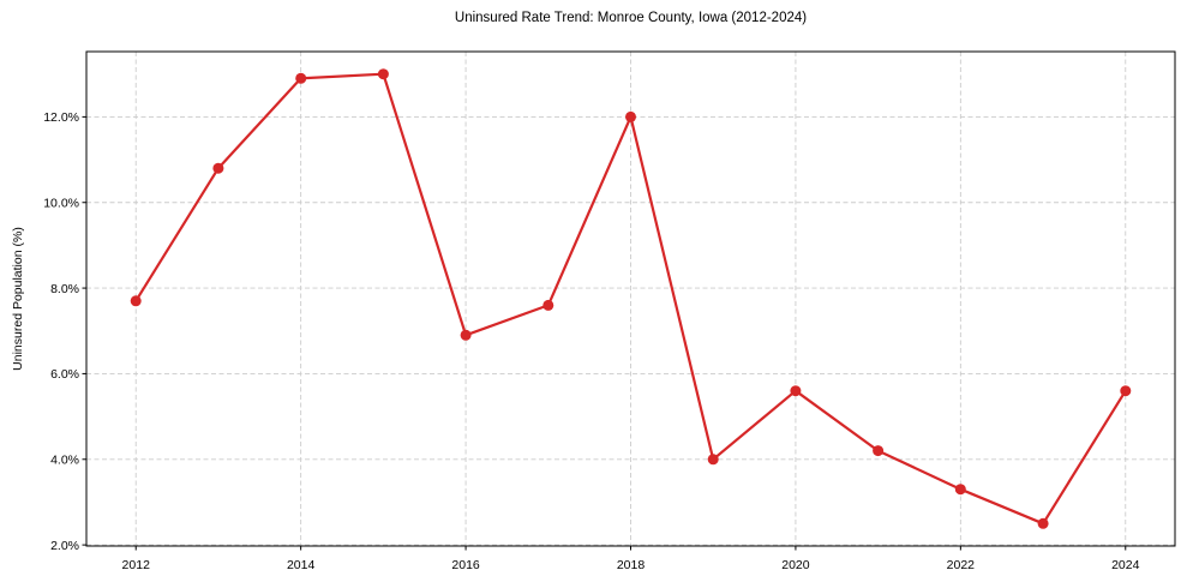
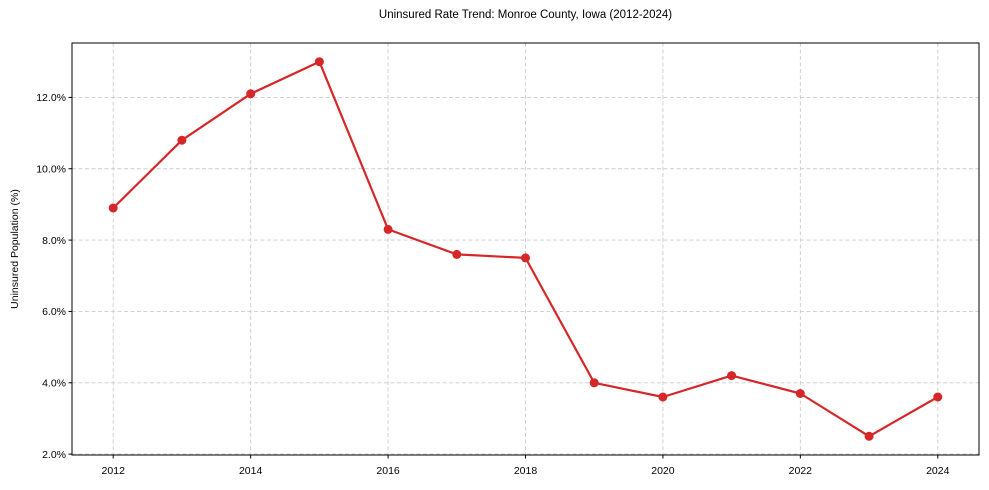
2012: 7.7% -> 8.9%
2014: 12.9% -> 12.1%
2016: 6.9% -> 8.3%
2018: 12.0% -> 7.5%
2020: 5.6% -> 3.6%
2022: 3.3% -> 3.7%
2024: 5.6% -> 3.6%
